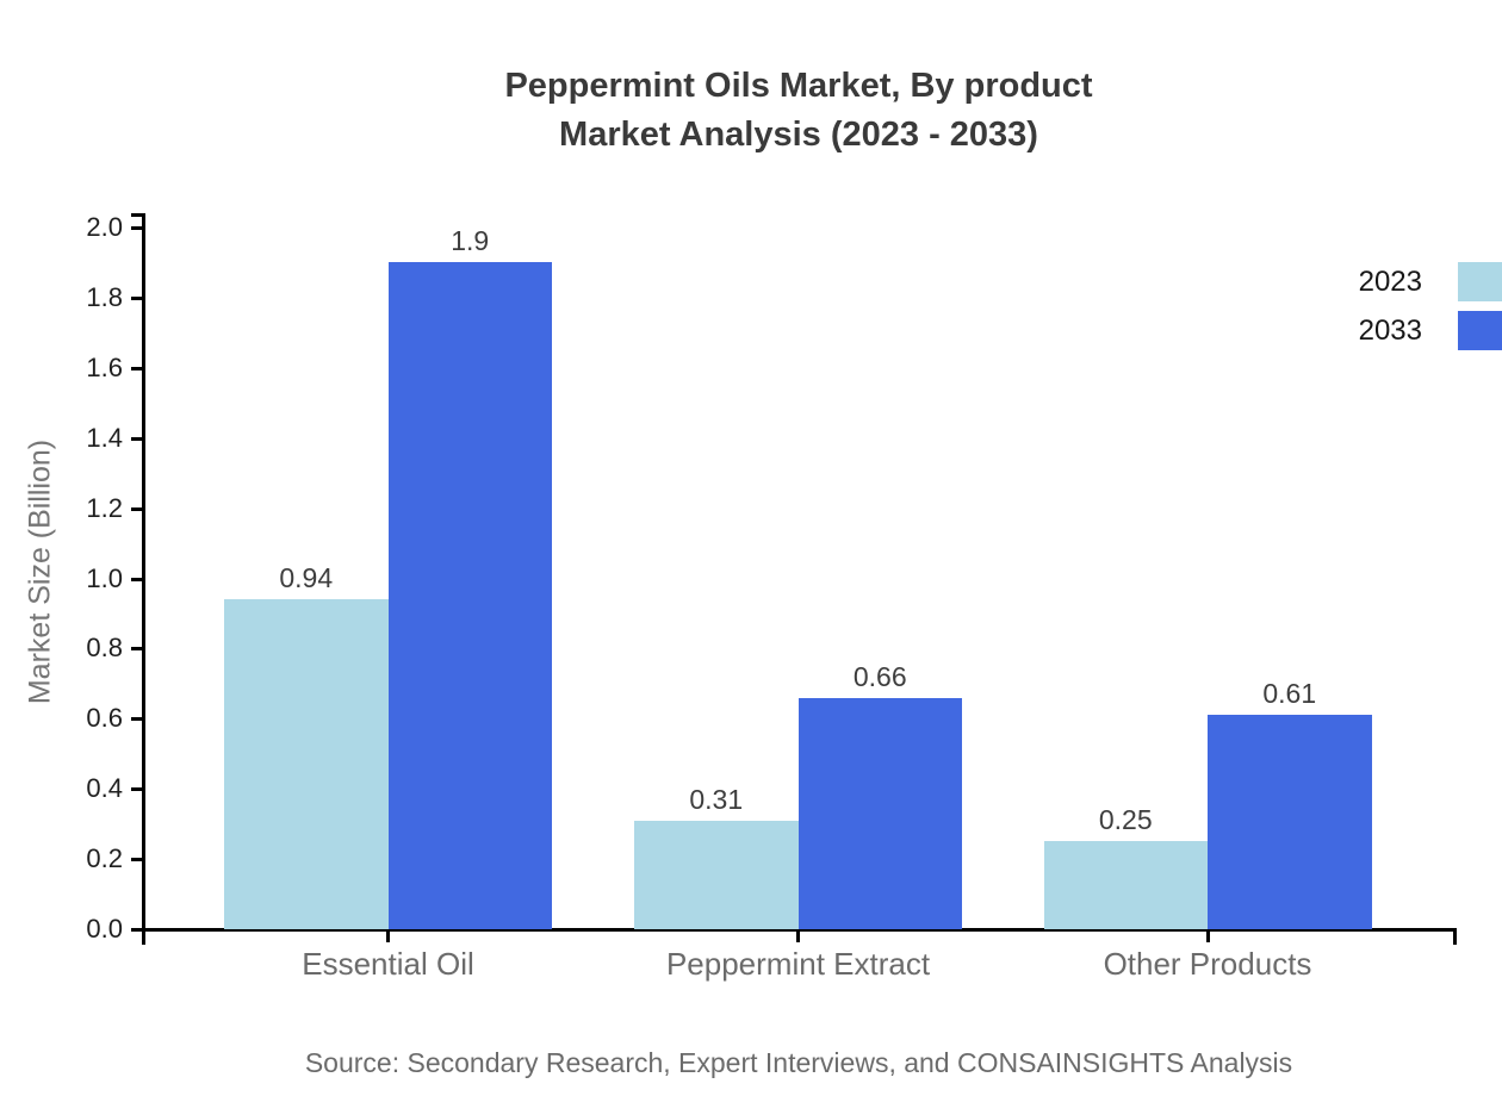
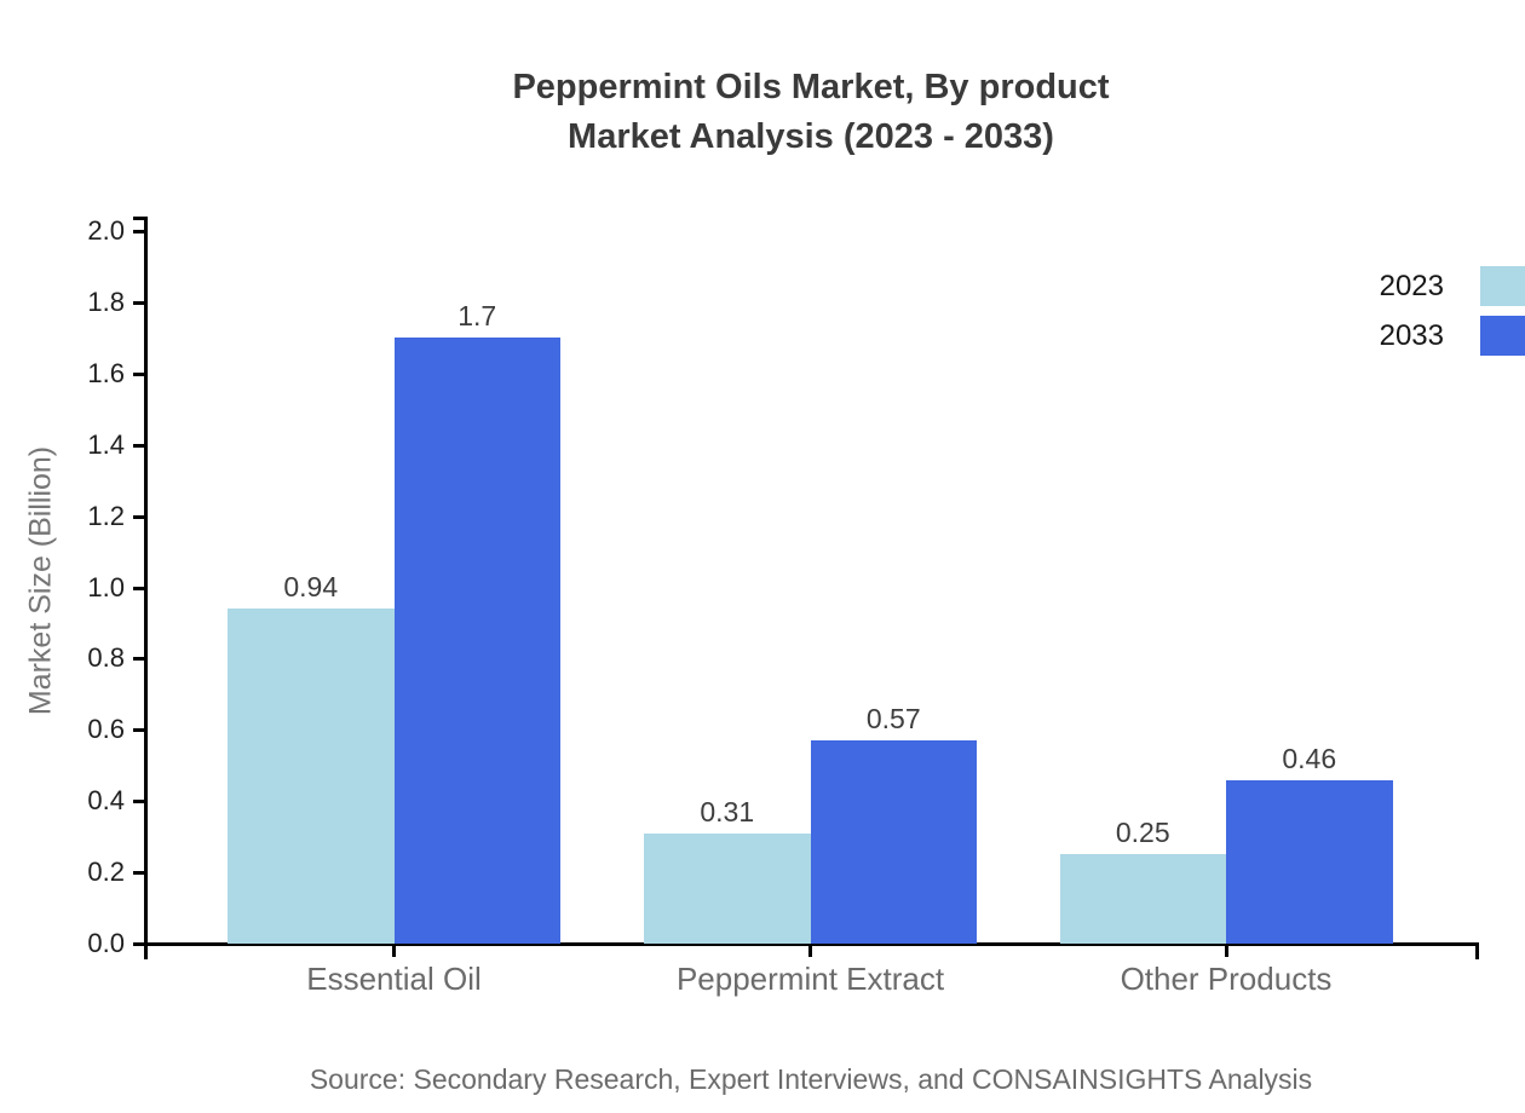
2033/Essential Oil: 1.9 -> 1.7
2033/Peppermint Extract: 0.66 -> 0.57
2033/Other Products: 0.61 -> 0.46
